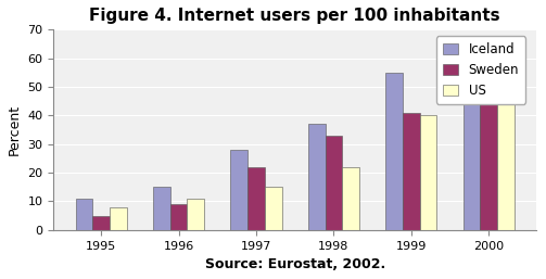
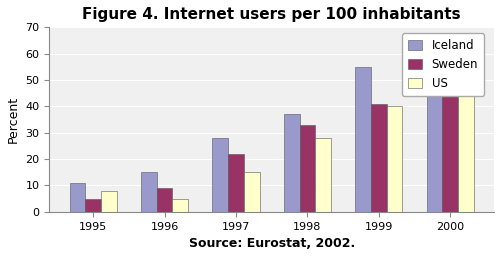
US/1996: 11 -> 5
US/1998: 22 -> 28
